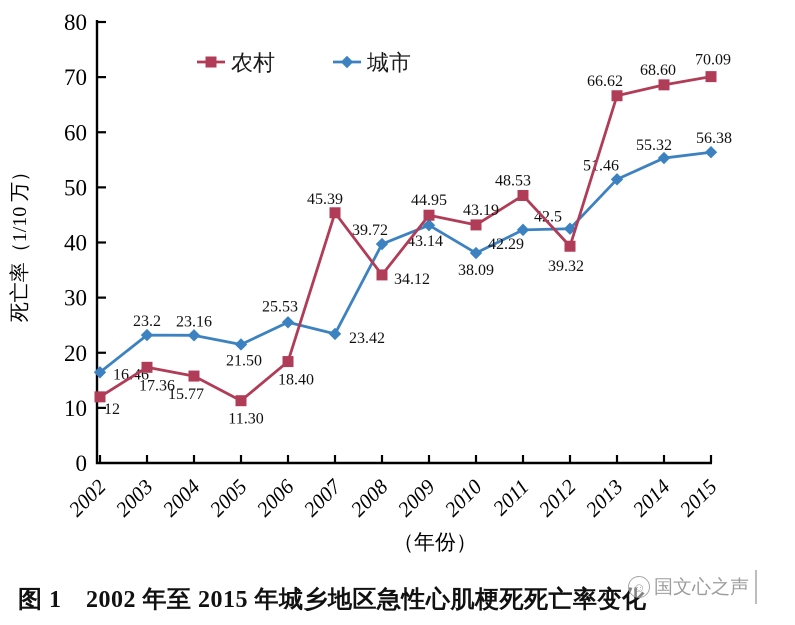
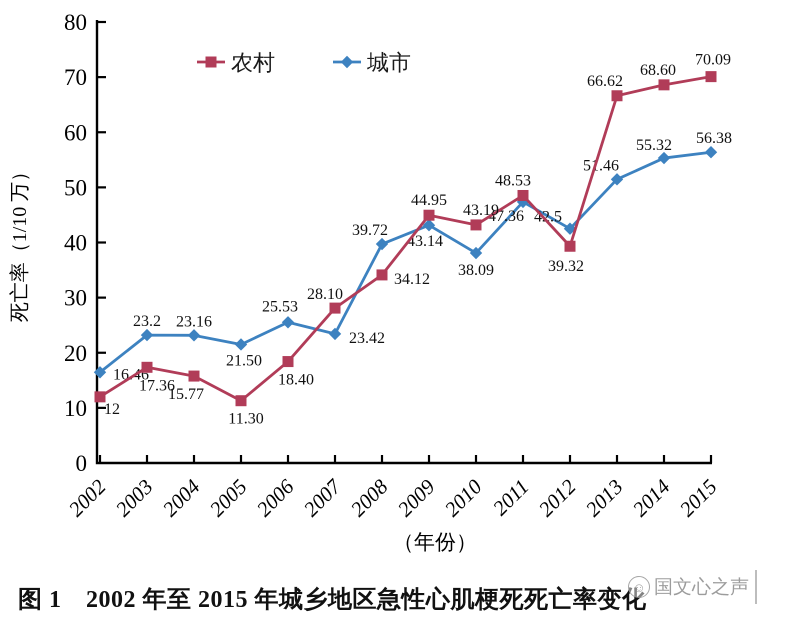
农村/2007: 45.39 -> 28.10
城市/2011: 42.29 -> 47.36
